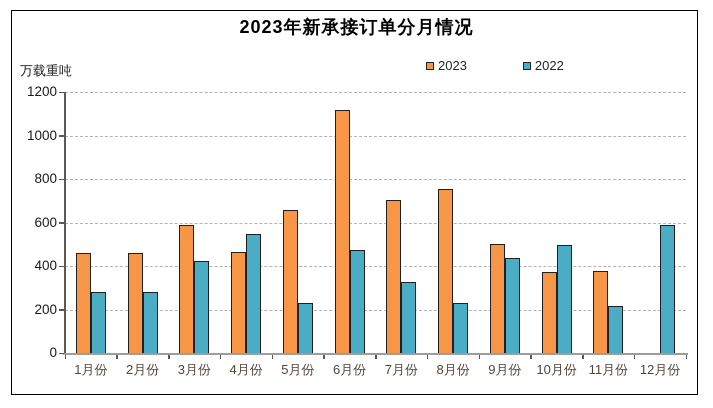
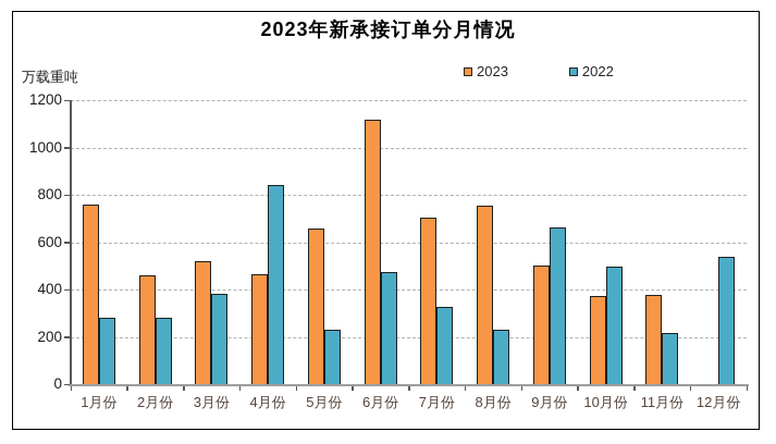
2023/1月份: 460 -> 760
2023/3月份: 590 -> 520
2022/3月份: 420 -> 380
2022/4月份: 540 -> 840
2022/9月份: 440 -> 660
2022/12月份: 590 -> 540
